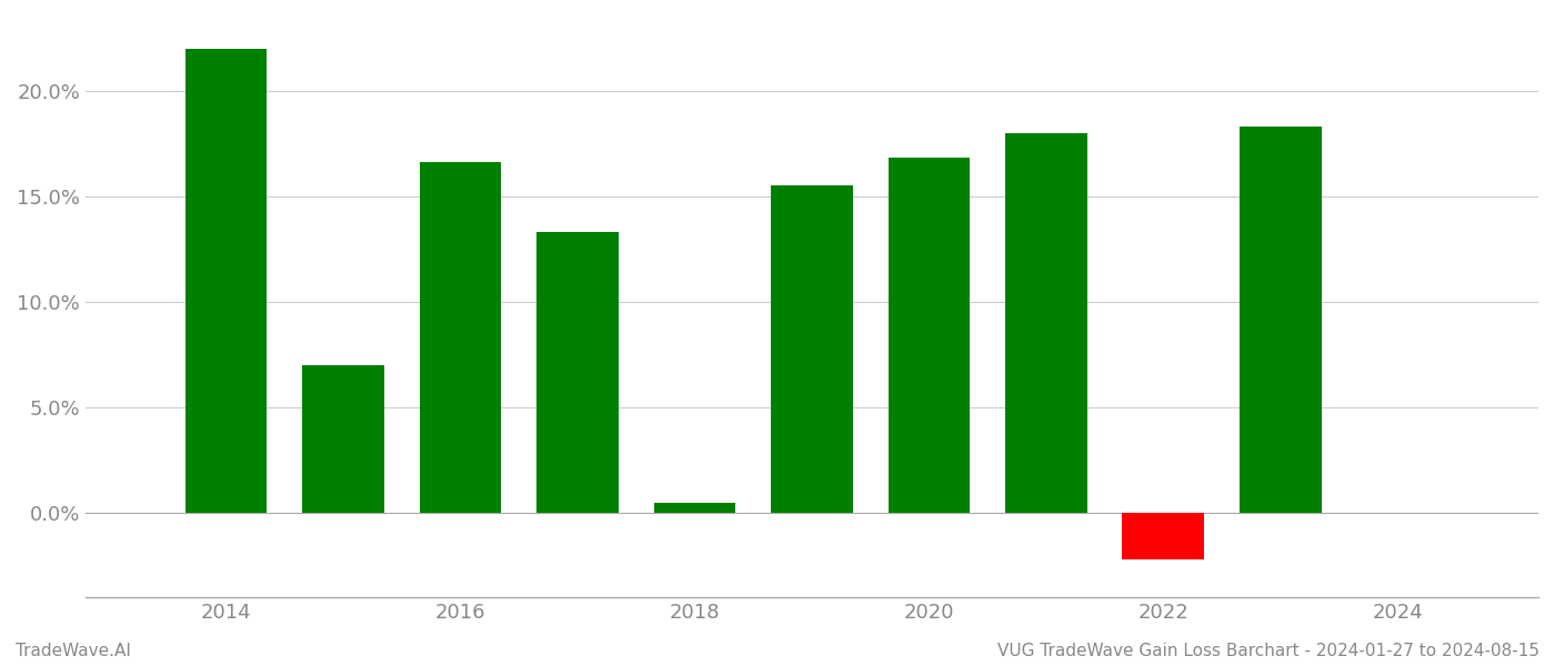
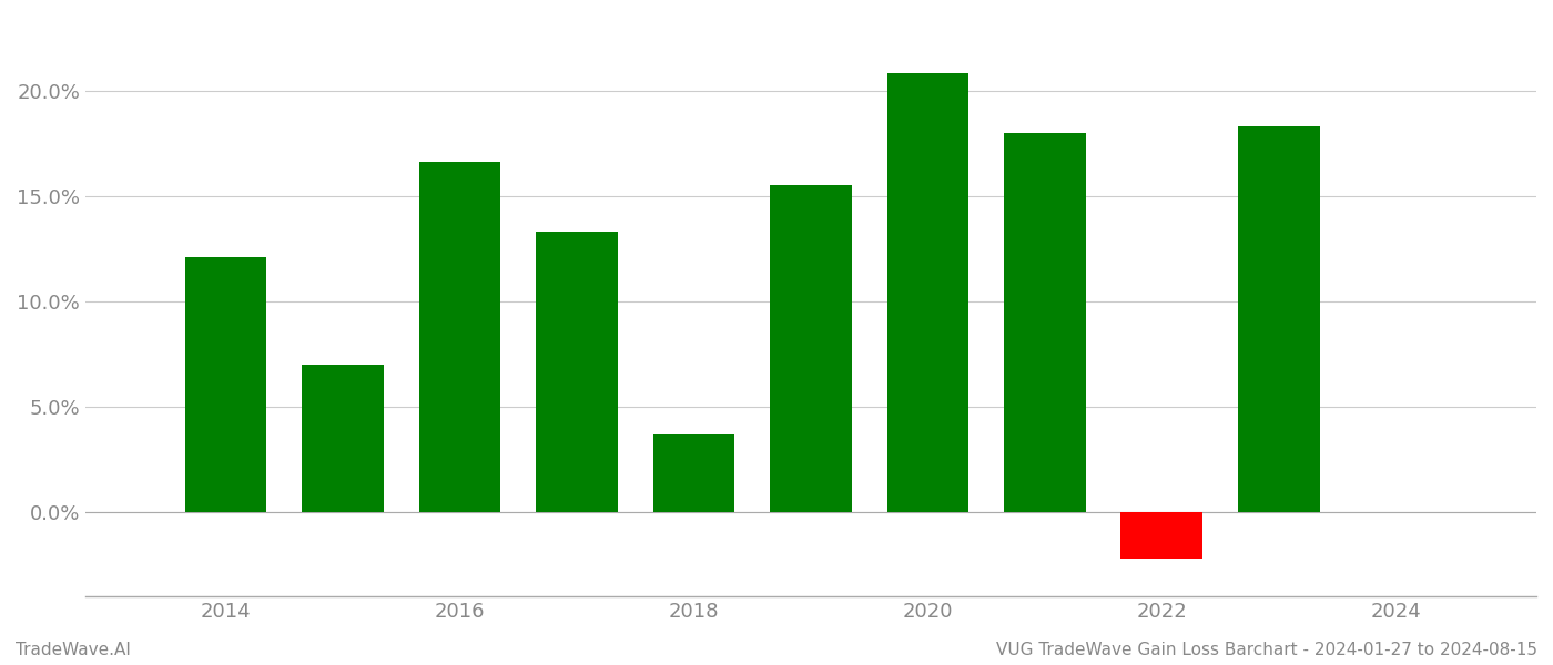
2014: 22.0% -> 12.1%
2018: 0.5% -> 3.7%
2020: 16.8% -> 20.8%
